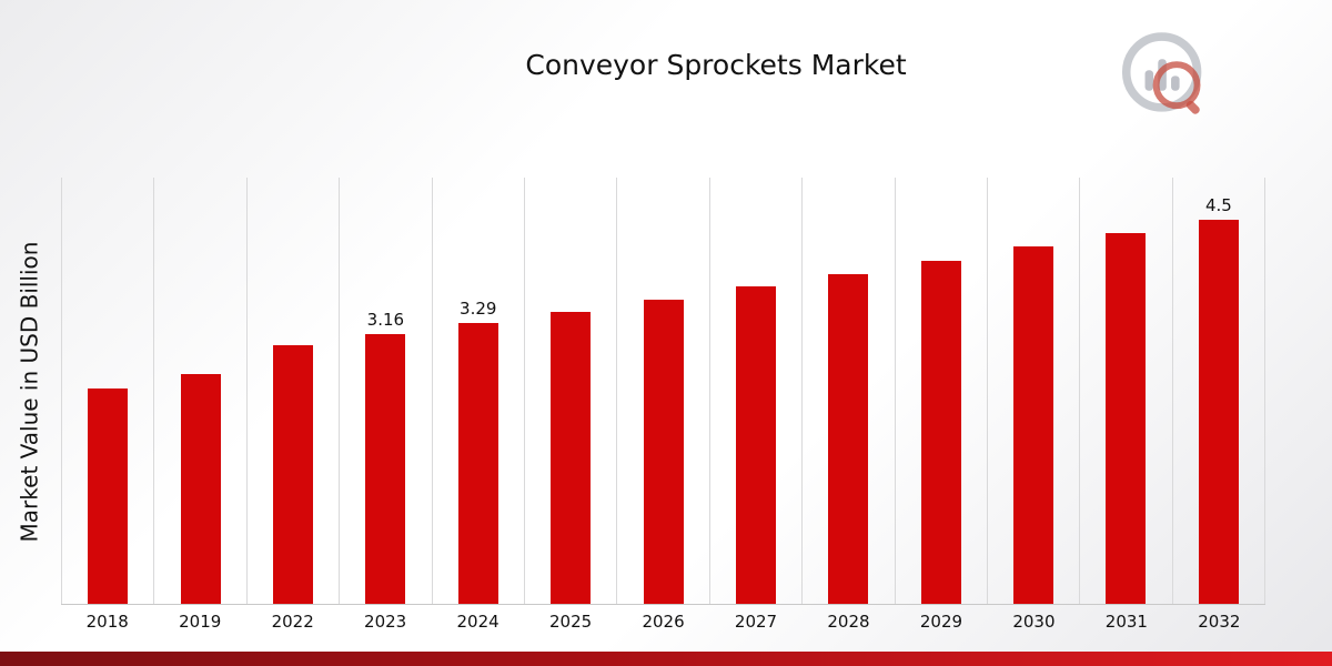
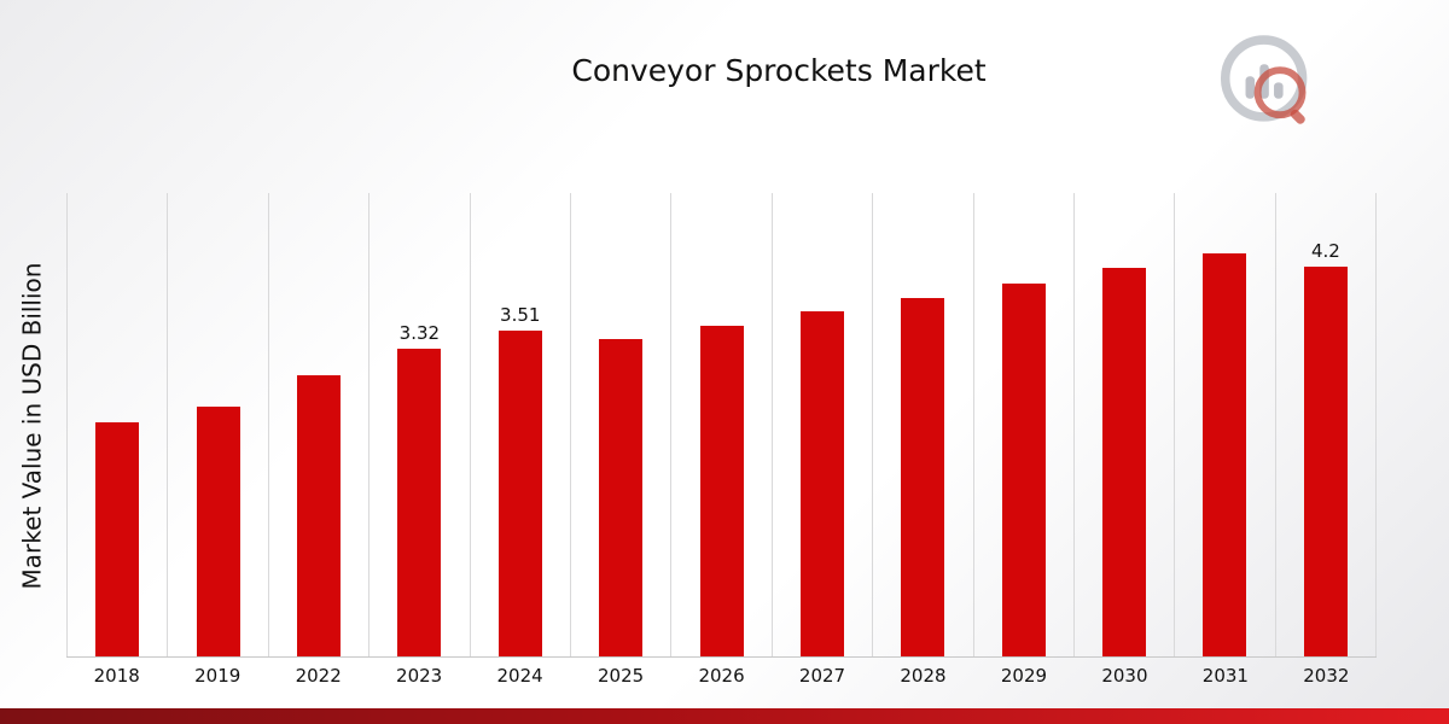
2023: 3.16 -> 3.32
2024: 3.29 -> 3.51
2032: 4.5 -> 4.2
